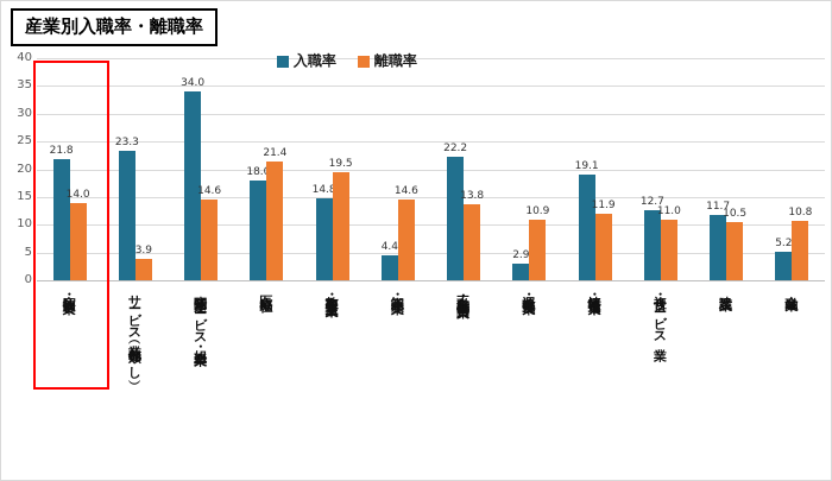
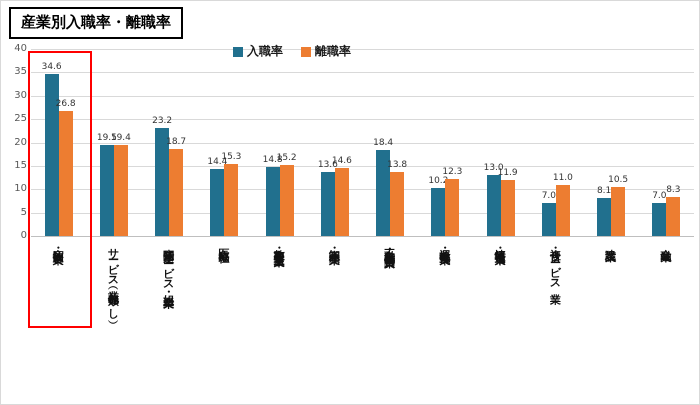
入職率/宿泊・飲食業: 21.8 -> 34.6
離職率/宿泊・飲食業: 14.0 -> 26.8
入職率/サービス業（他分類なし）: 23.3 -> 19.5
離職率/サービス業（他分類なし）: 3.9 -> 19.4
入職率/生活関連サービス・娯楽業: 34.0 -> 23.2
離職率/生活関連サービス・娯楽業: 14.6 -> 18.7
入職率/医療福祉: 18.0 -> 14.4
離職率/医療福祉: 21.4 -> 15.3
離職率/教育・学習支援業: 19.5 -> 15.2
入職率/卸売・小売業: 4.4 -> 13.6
入職率/不動産・物品賃貸業: 22.2 -> 18.4
入職率/運輸・郵便業: 2.9 -> 10.2
離職率/運輸・郵便業: 10.9 -> 12.3
入職率/情報・通信業: 19.1 -> 13.0
入職率/複合・サービス業: 12.7 -> 7.0
入職率/建設業: 11.7 -> 8.1
入職率/金融業: 5.2 -> 7.0
離職率/金融業: 10.8 -> 8.3
